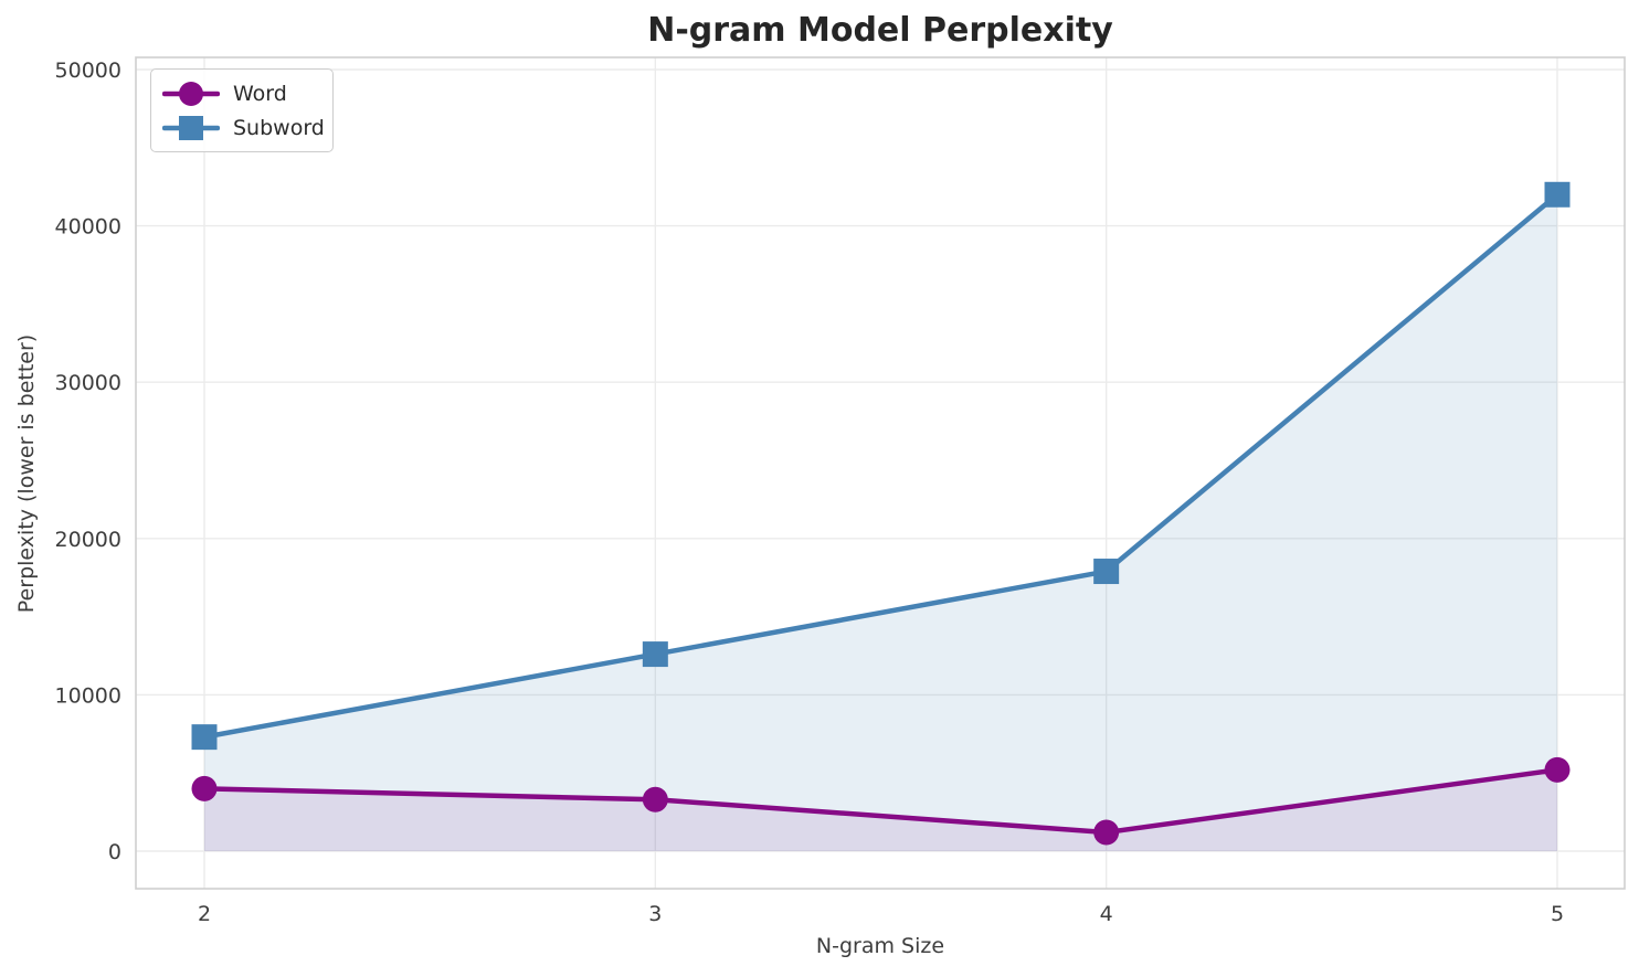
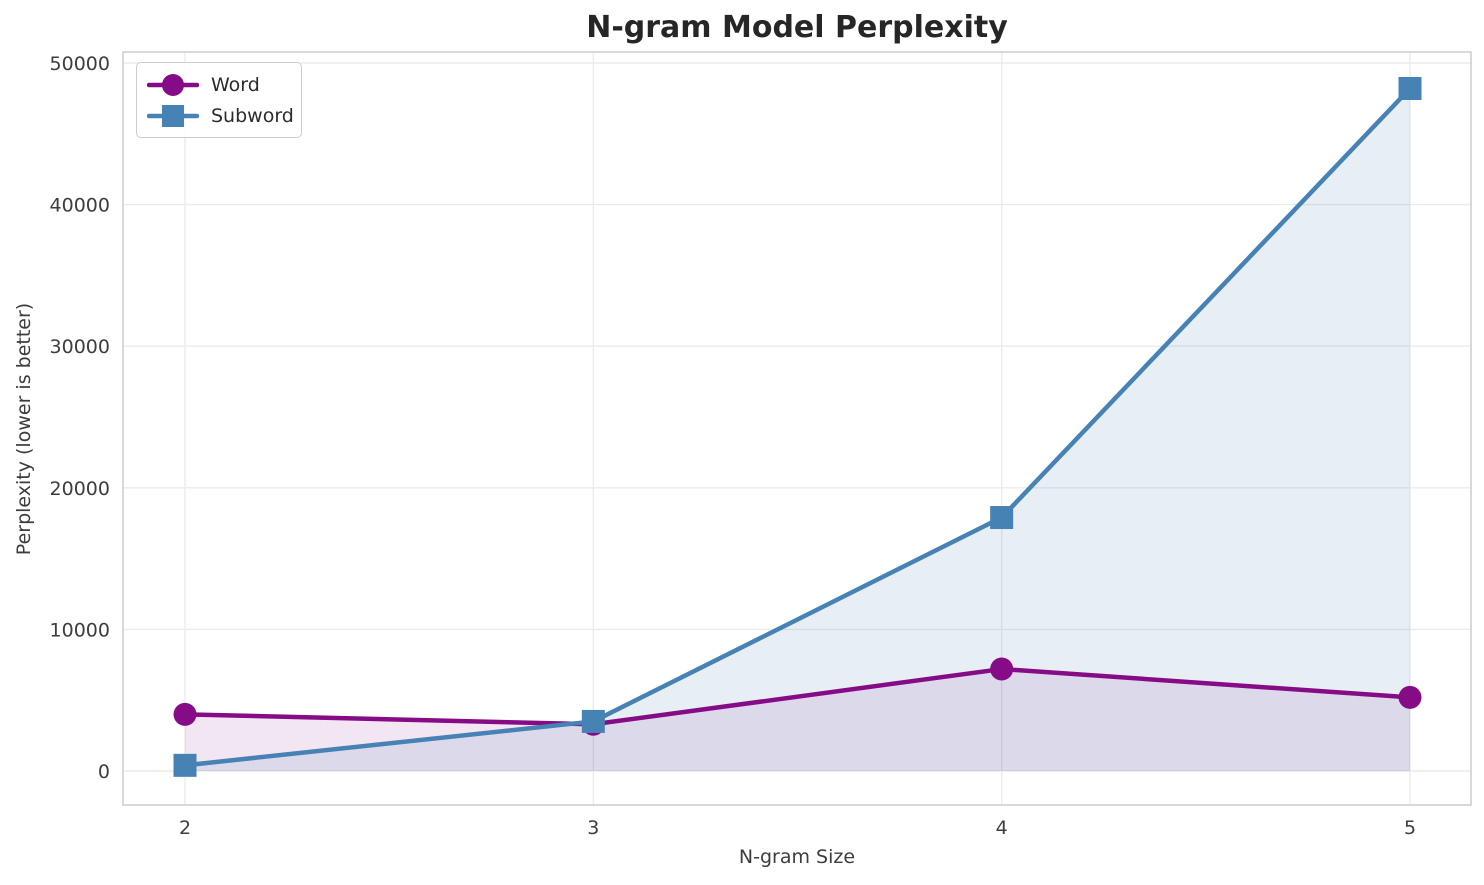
Subword/2: 7300 -> 400
Subword/3: 12600 -> 3500
Word/4: 1200 -> 7200
Subword/5: 42000 -> 48200
